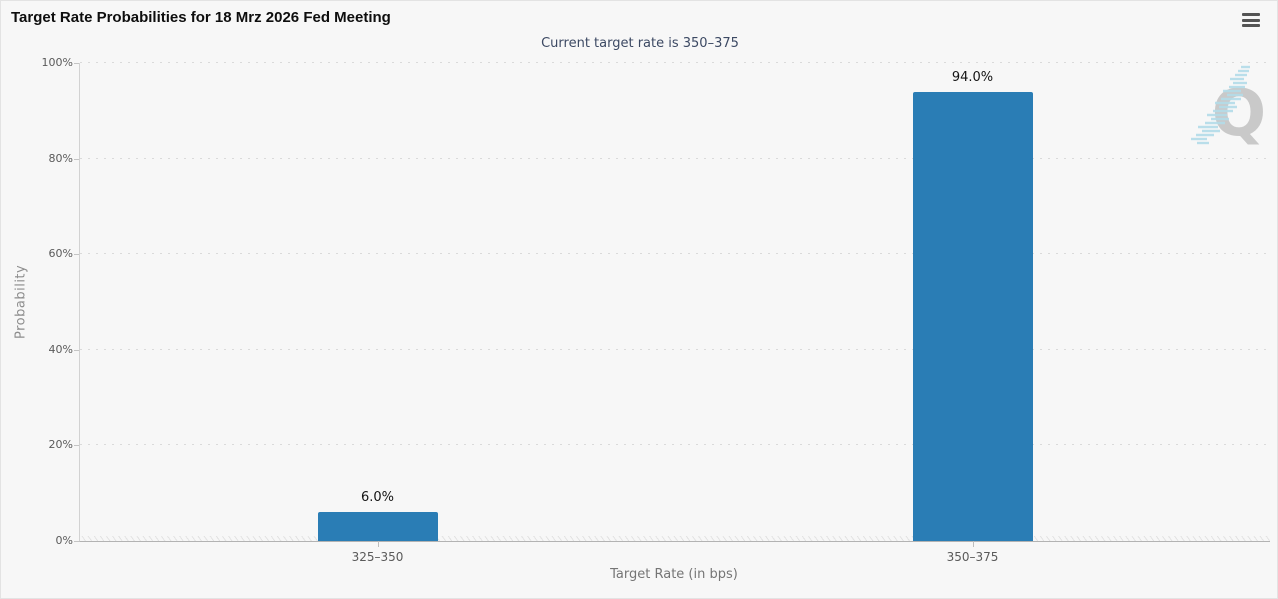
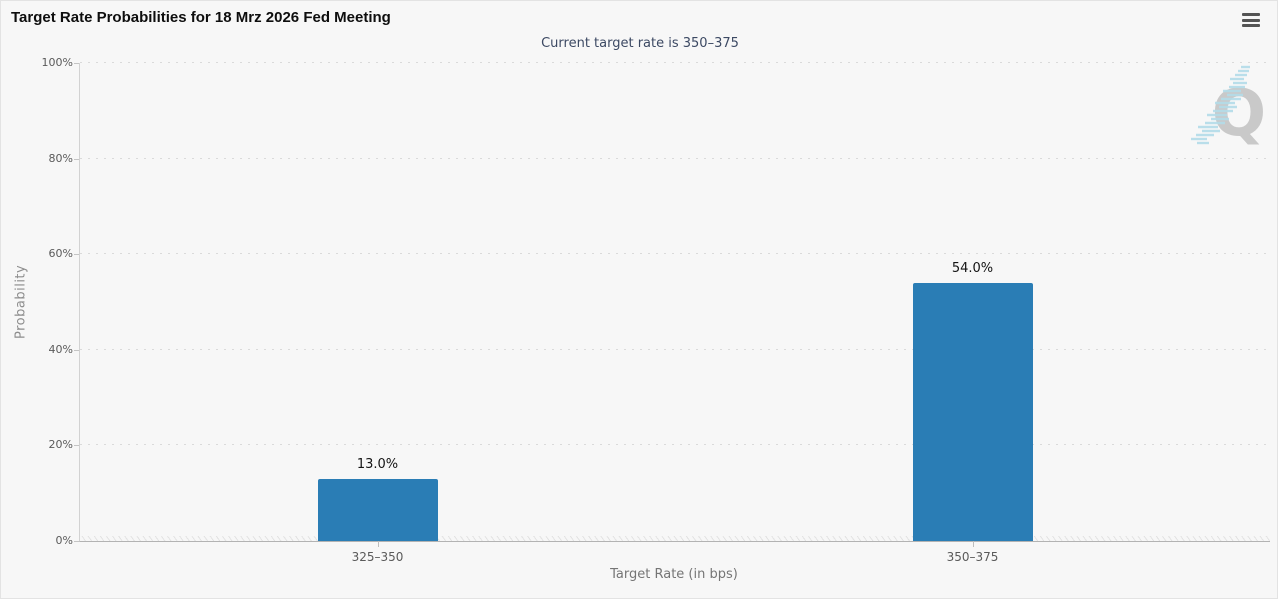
325–350: 6.0% -> 13.0%
350–375: 94.0% -> 54.0%
